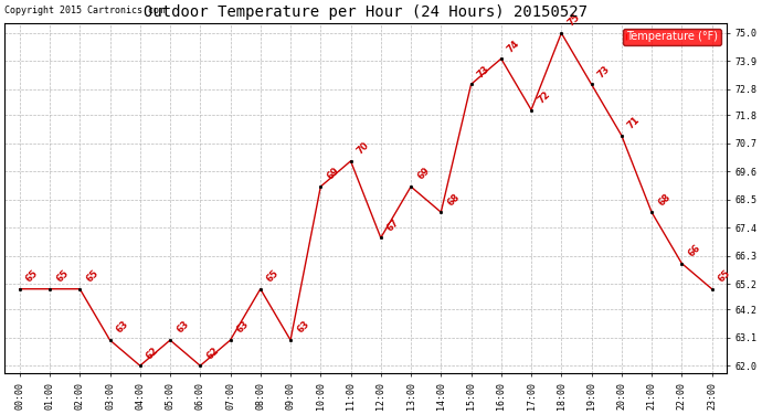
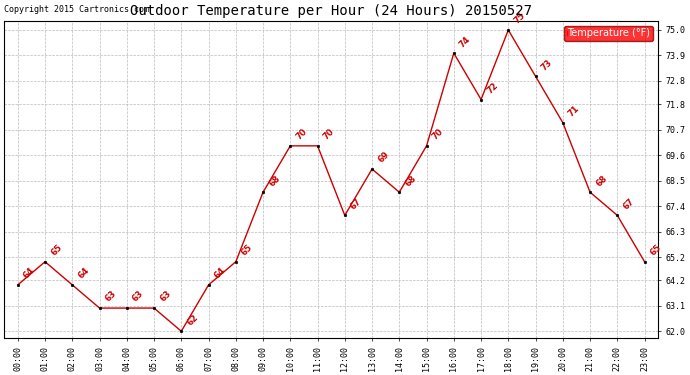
00:00: 65 -> 64
02:00: 65 -> 64
04:00: 62 -> 63
07:00: 63 -> 64
09:00: 63 -> 68
10:00: 69 -> 70
15:00: 73 -> 70
22:00: 66 -> 67
